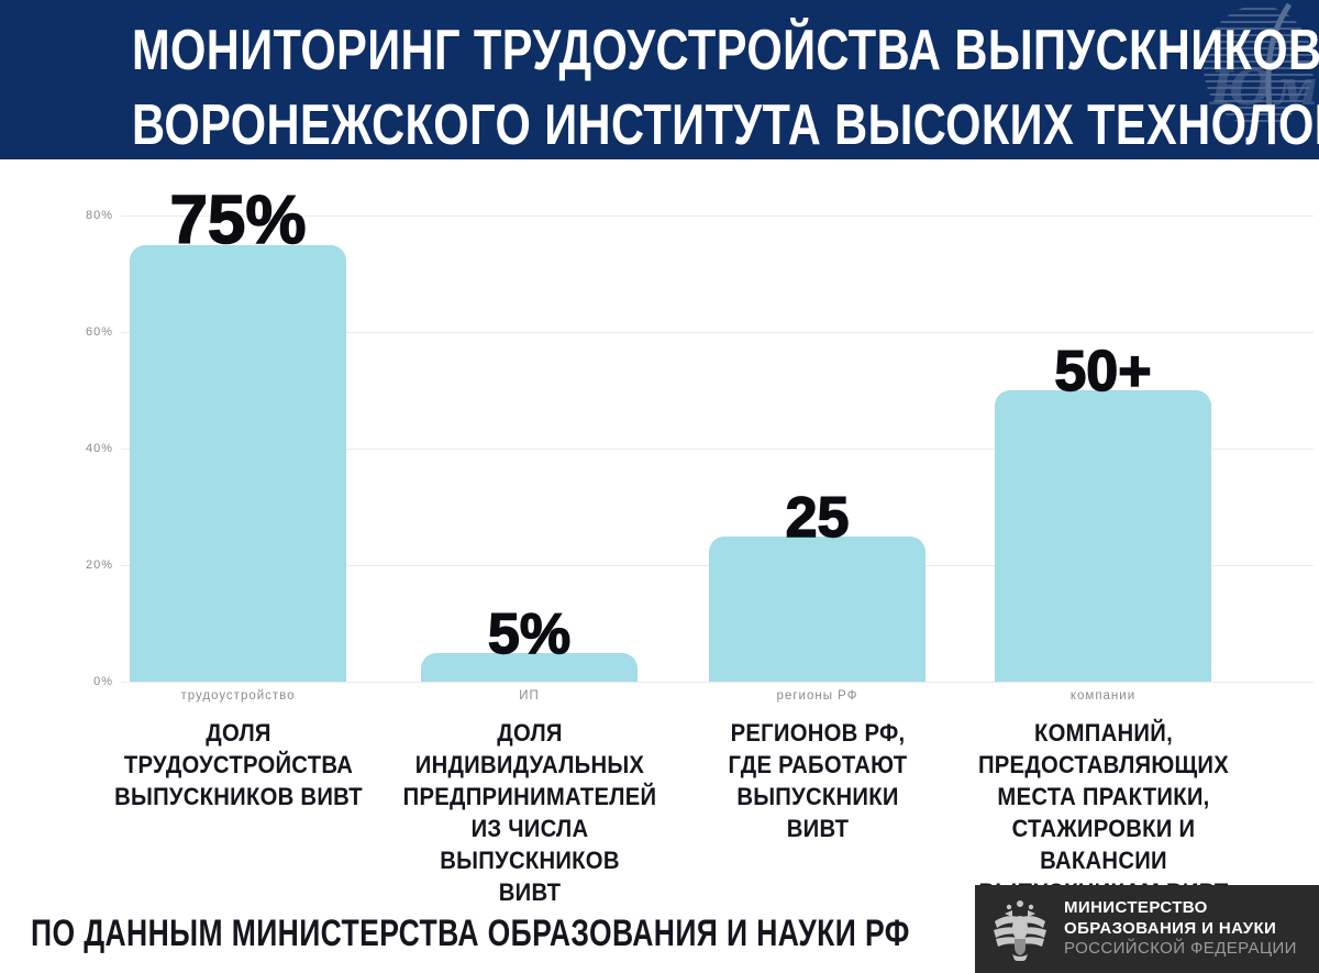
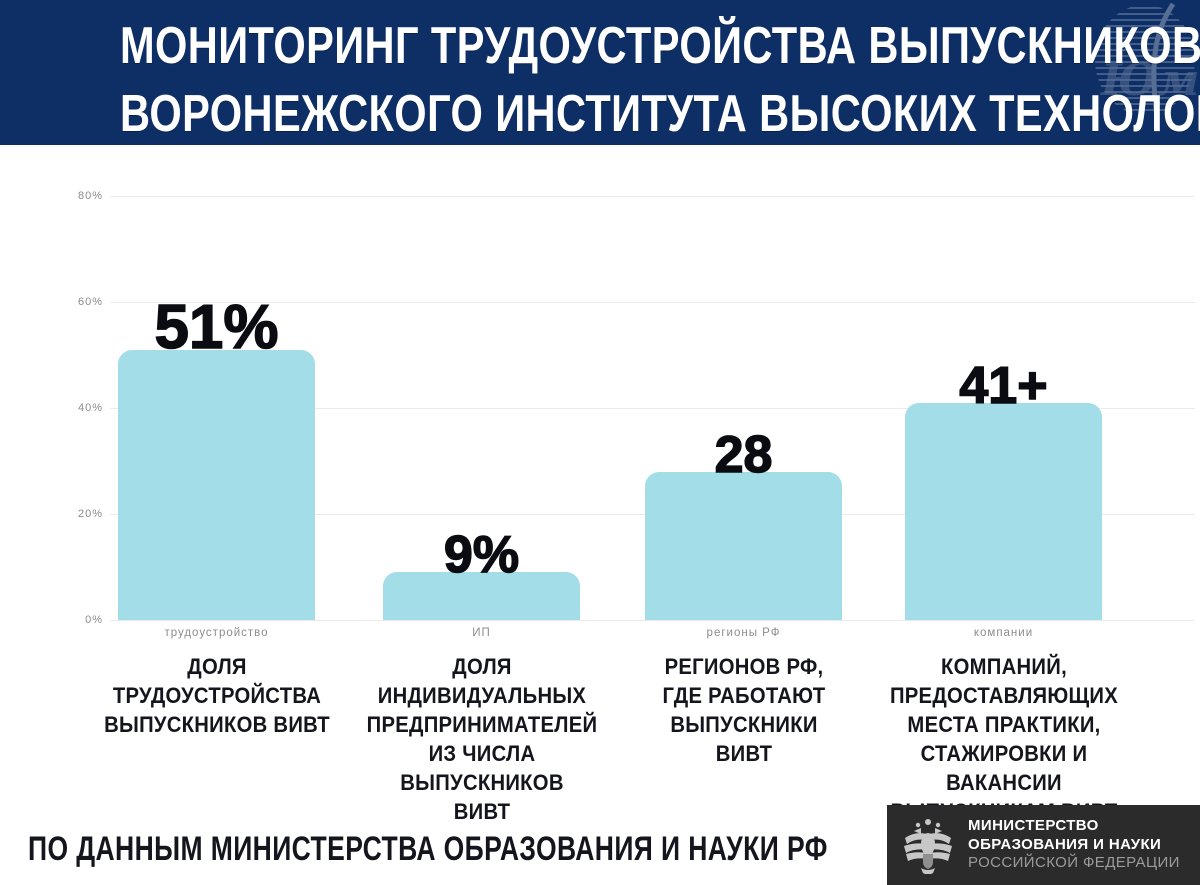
трудоустройство: 75% -> 51%
ИП: 5% -> 9%
регионы РФ: 25 -> 28
компании: 50 -> 41
